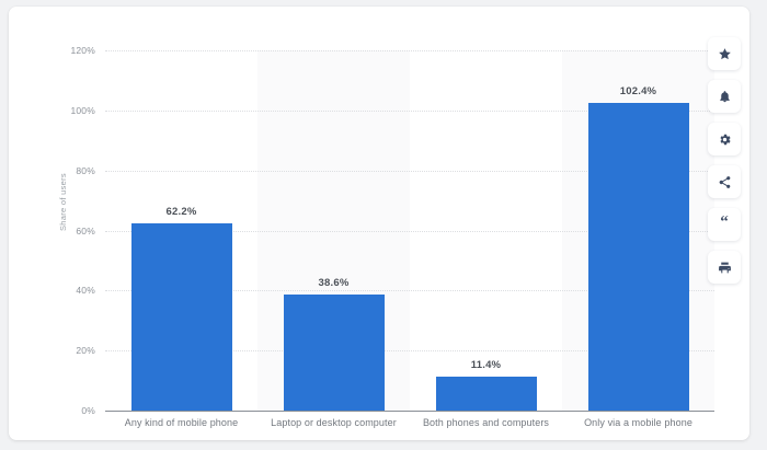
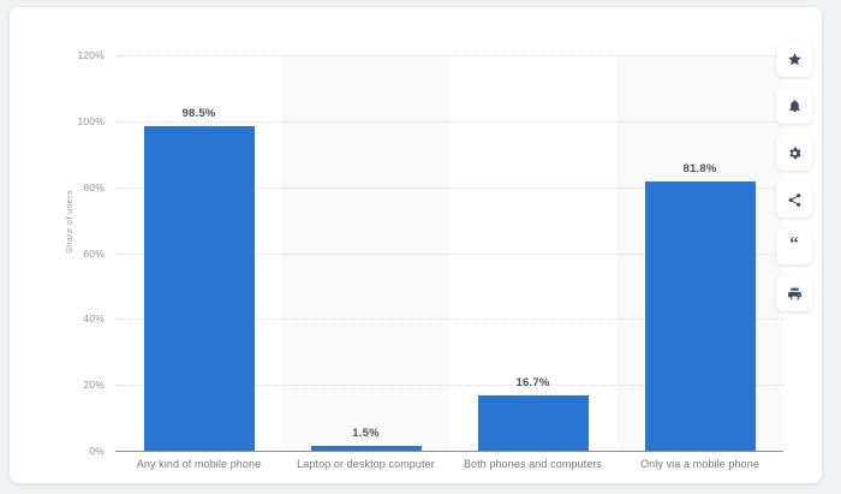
Any kind of mobile phone: 62.2% -> 98.5%
Laptop or desktop computer: 38.6% -> 1.5%
Both phones and computers: 11.4% -> 16.7%
Only via a mobile phone: 102.4% -> 81.8%
